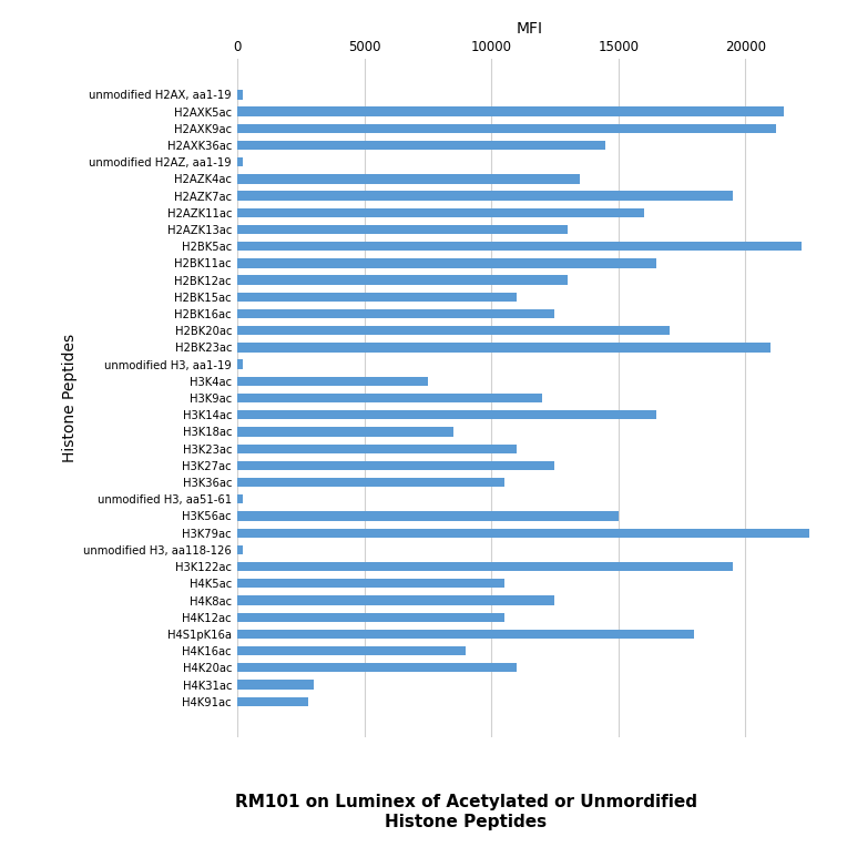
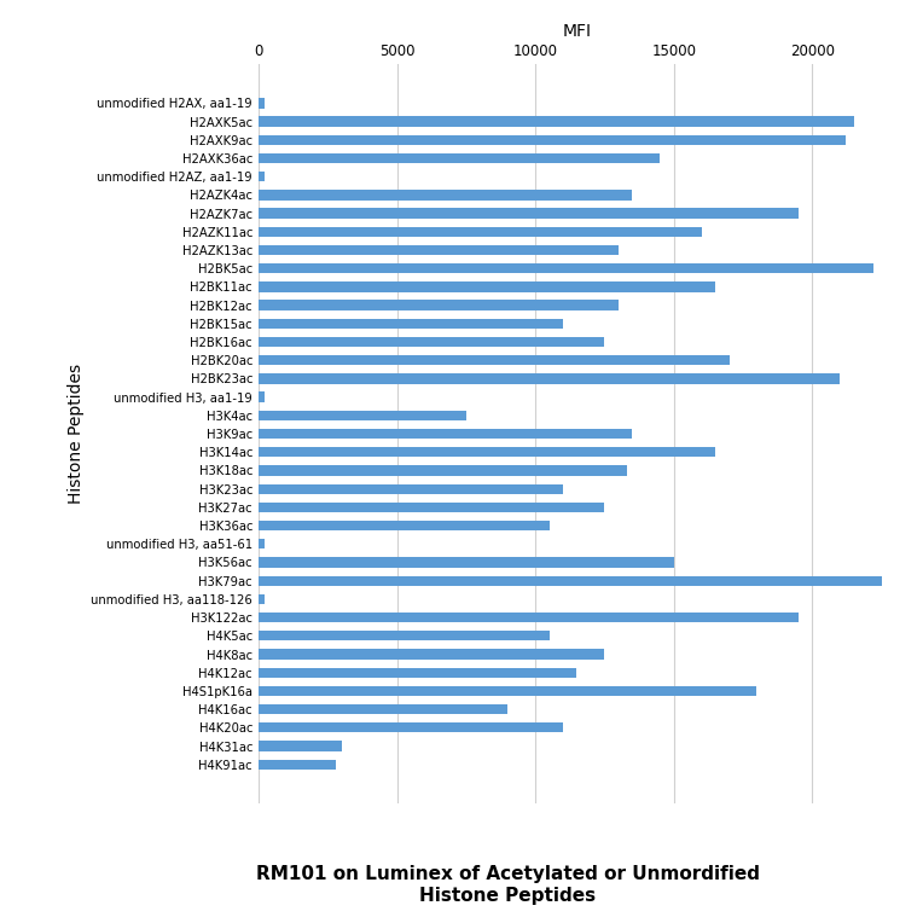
H3K9ac: 12000 -> 13500
H3K18ac: 8500 -> 13300
H4K12ac: 10500 -> 11500
